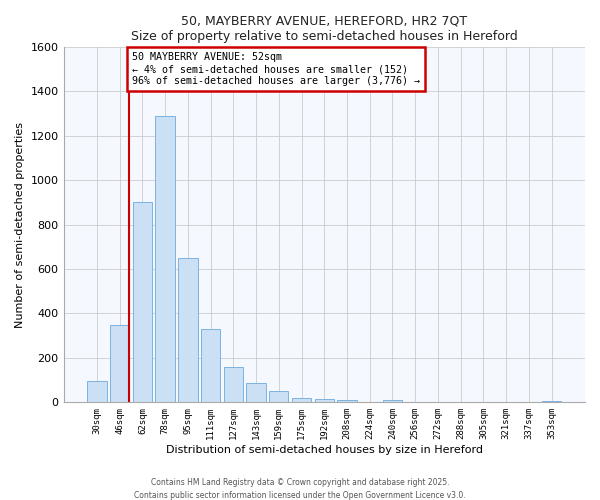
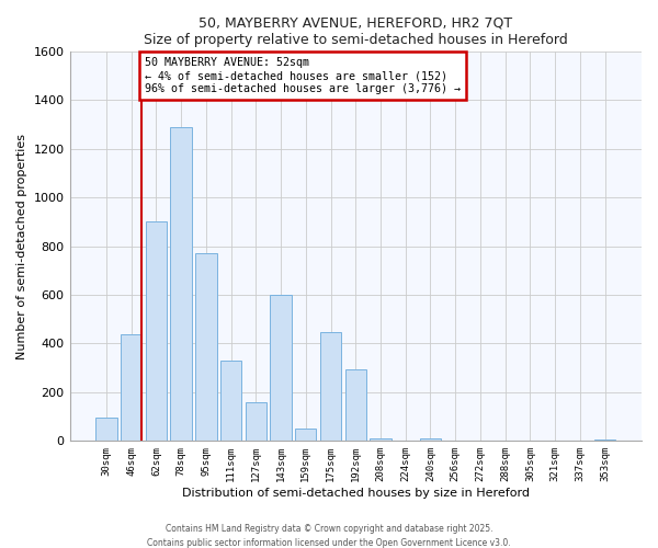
46sqm: 350 -> 440
95sqm: 650 -> 770
143sqm: 85 -> 600
175sqm: 20 -> 445
192sqm: 15 -> 295
